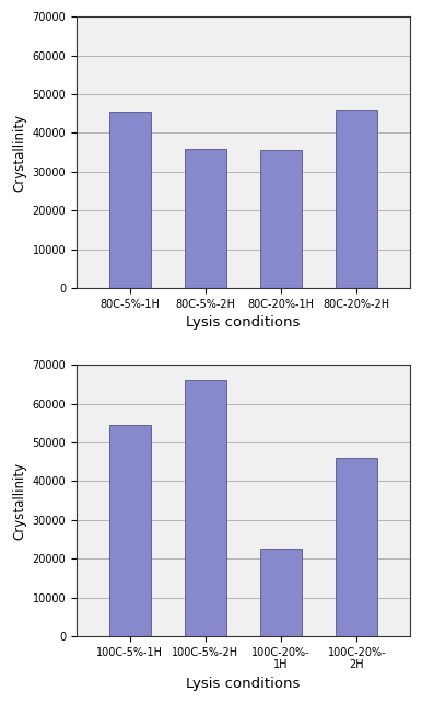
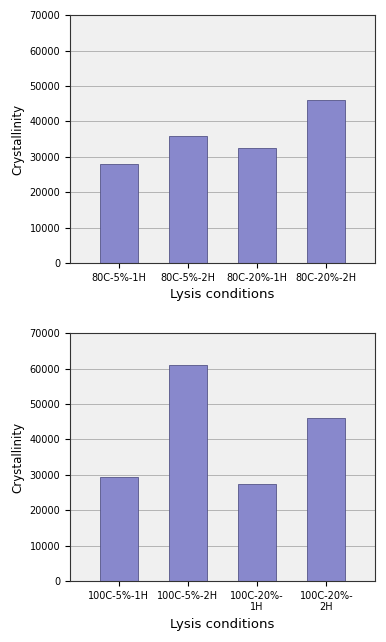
80C-5%-1H: 45500 -> 28000
80C-20%-1H: 35500 -> 32500
100C-5%-1H: 54500 -> 29500
100C-5%-2H: 66000 -> 61000
100C-20%- 1H: 22500 -> 27500
